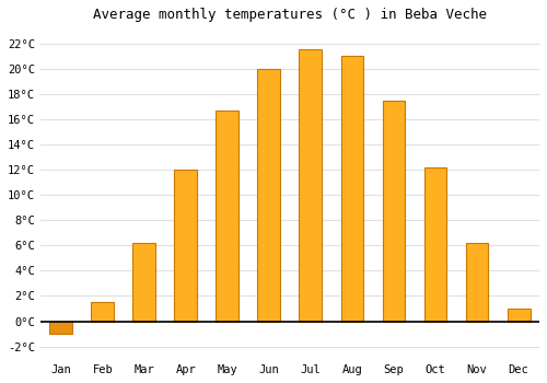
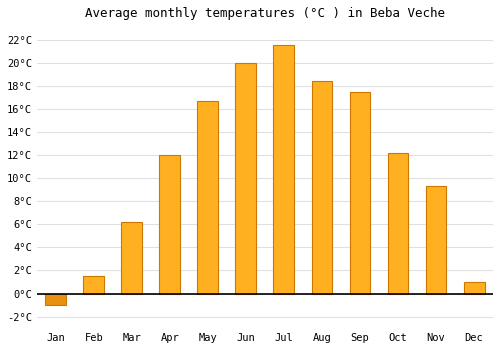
Aug: 21.0°C -> 18.4°C
Nov: 6.2°C -> 9.3°C
